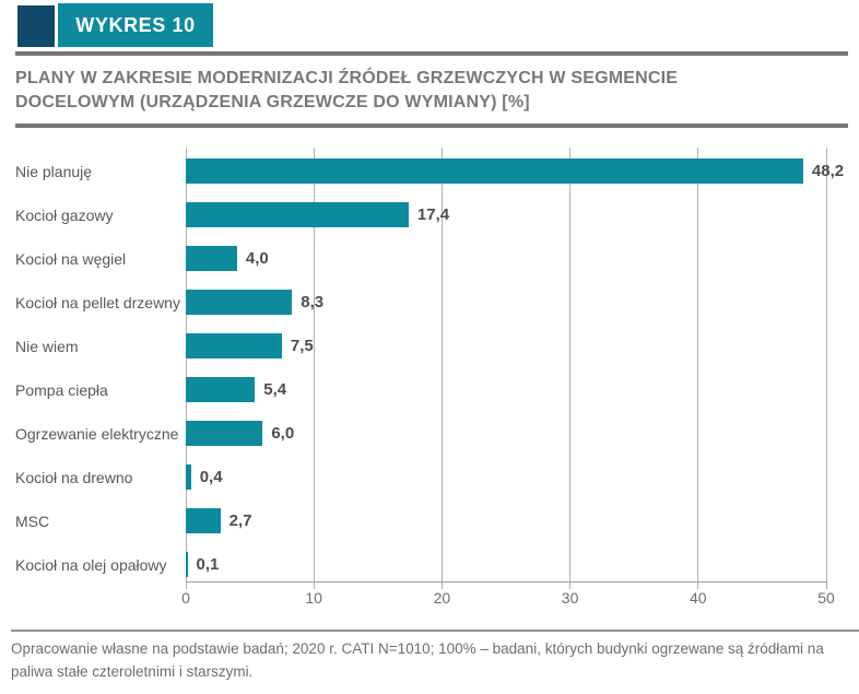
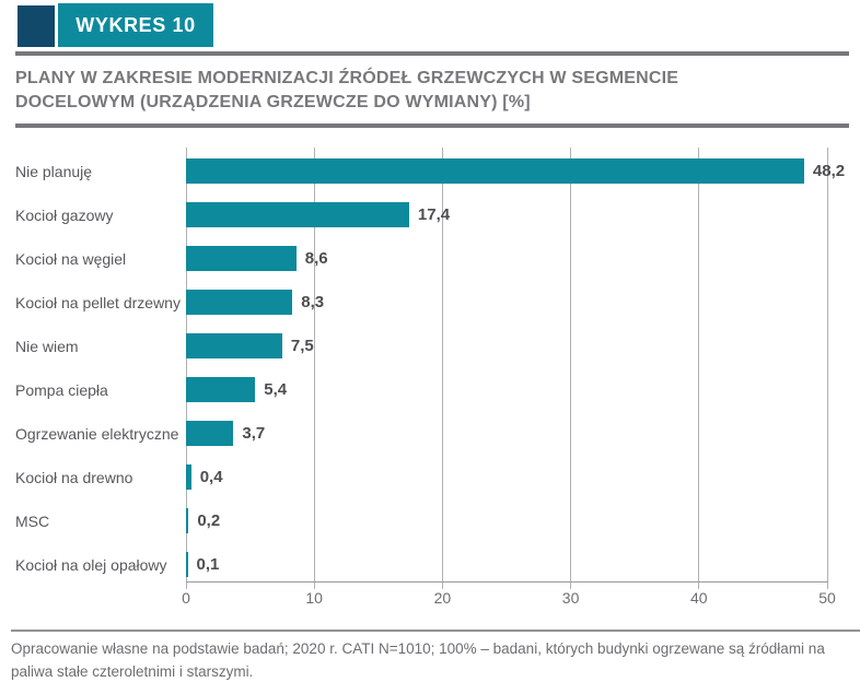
Kocioł na węgiel: 4,0 -> 8,6
Ogrzewanie elektryczne: 6,0 -> 3,7
MSC: 2,7 -> 0,2
